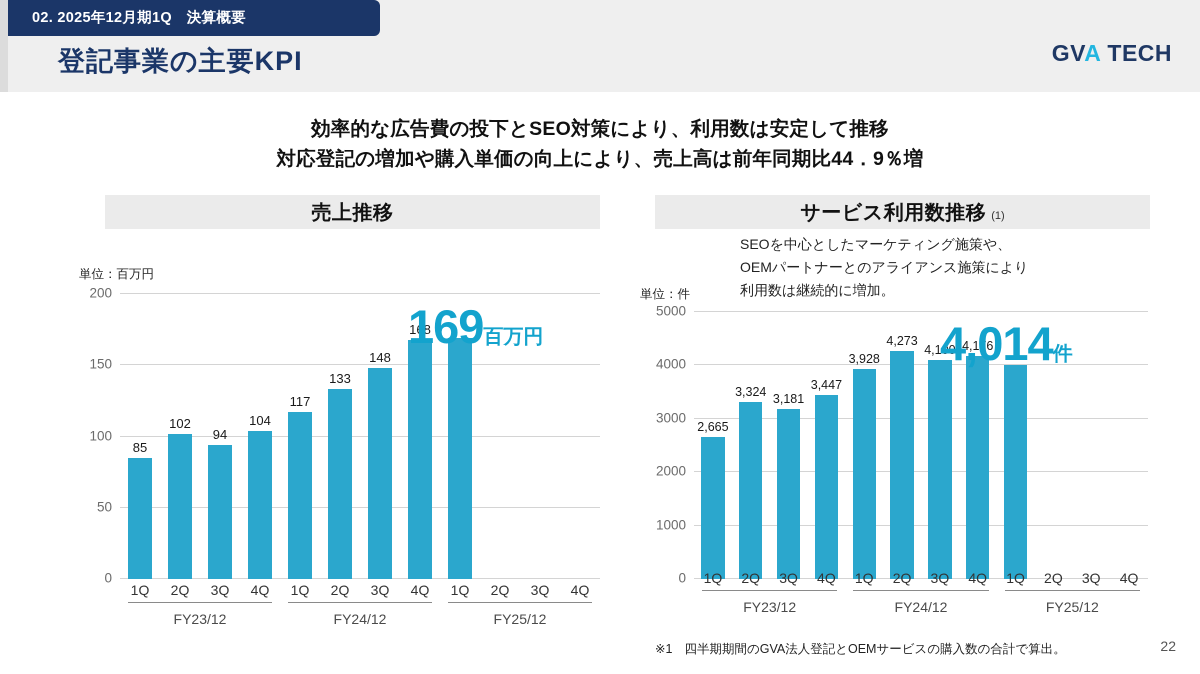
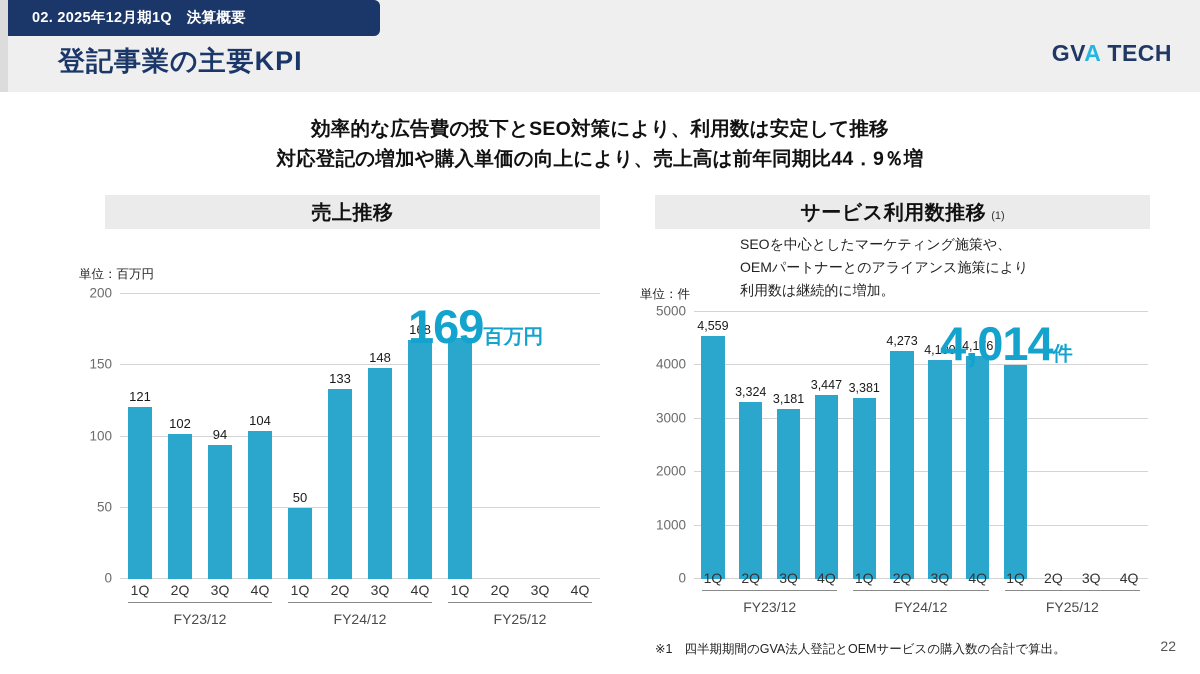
売上推移/FY23/12 1Q: 85 -> 121
売上推移/FY24/12 1Q: 117 -> 50
サービス利用数推移/FY23/12 1Q: 2,665 -> 4,559
サービス利用数推移/FY24/12 1Q: 3,928 -> 3,381
